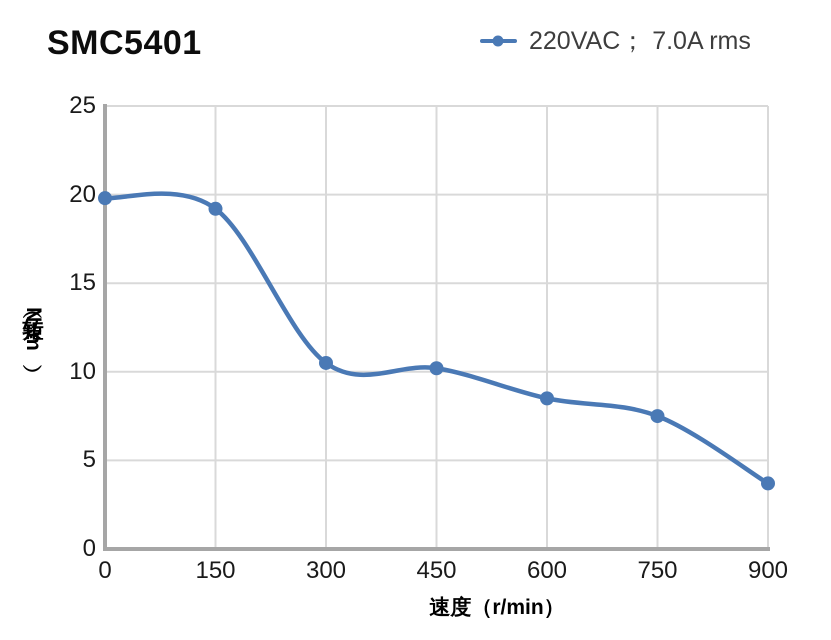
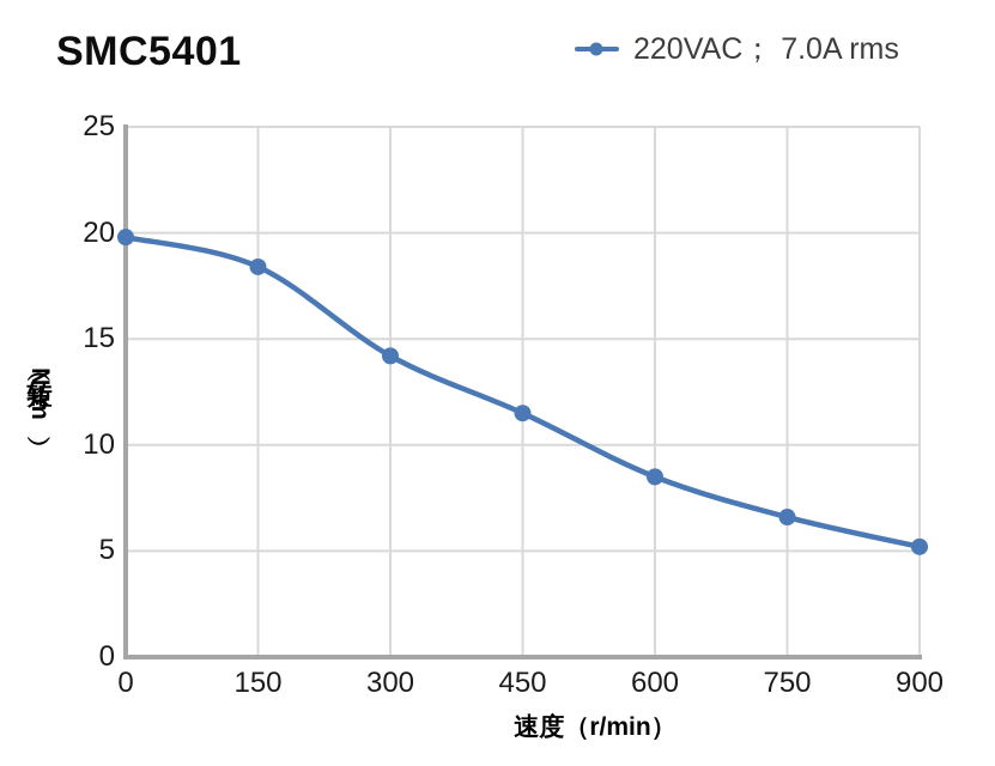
150: 19.2 -> 18.4
300: 10.5 -> 14.2
450: 10.2 -> 11.5
750: 7.5 -> 6.6
900: 3.7 -> 5.2
